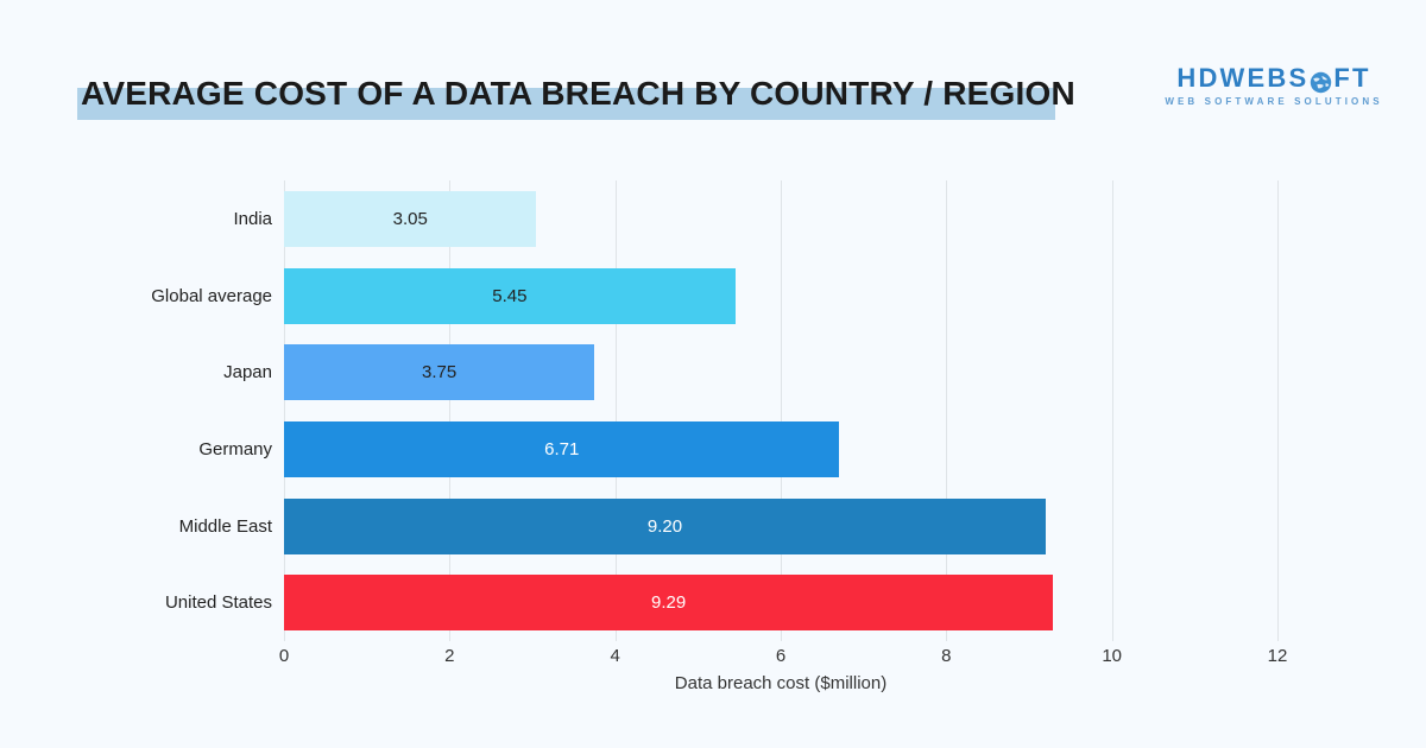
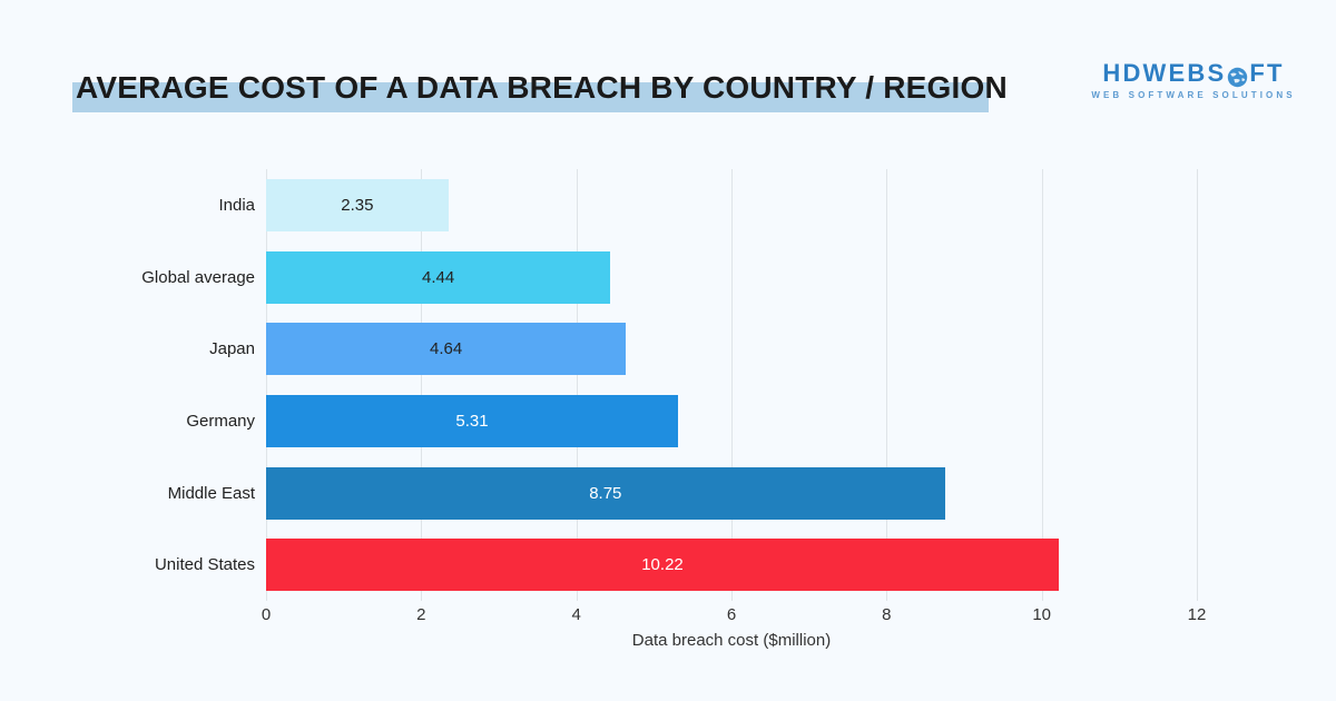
India: 3.05 -> 2.35
Global average: 5.45 -> 4.44
Japan: 3.75 -> 4.64
Germany: 6.71 -> 5.31
Middle East: 9.20 -> 8.75
United States: 9.29 -> 10.22
